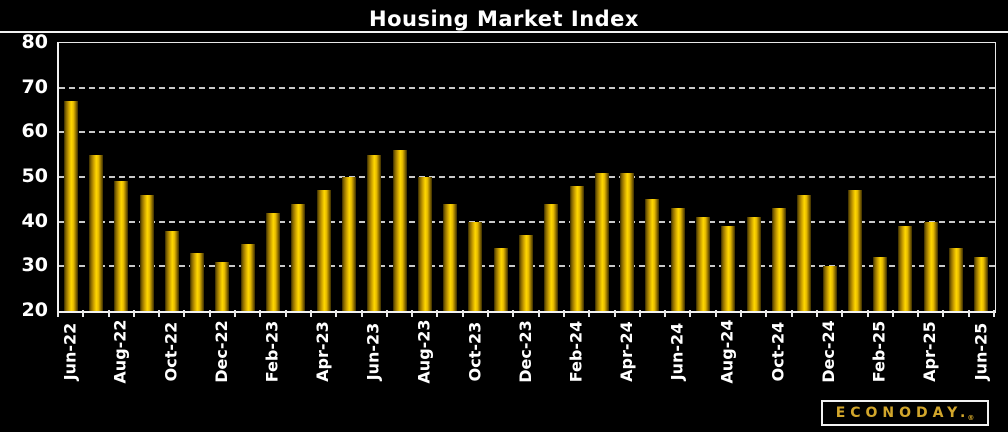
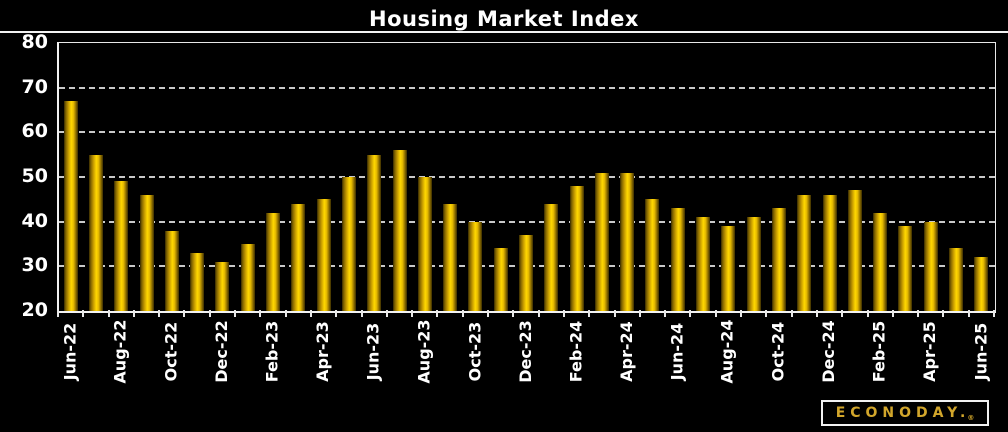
Apr-23: 47 -> 45
Dec-24: 30 -> 46
Feb-25: 32 -> 42
